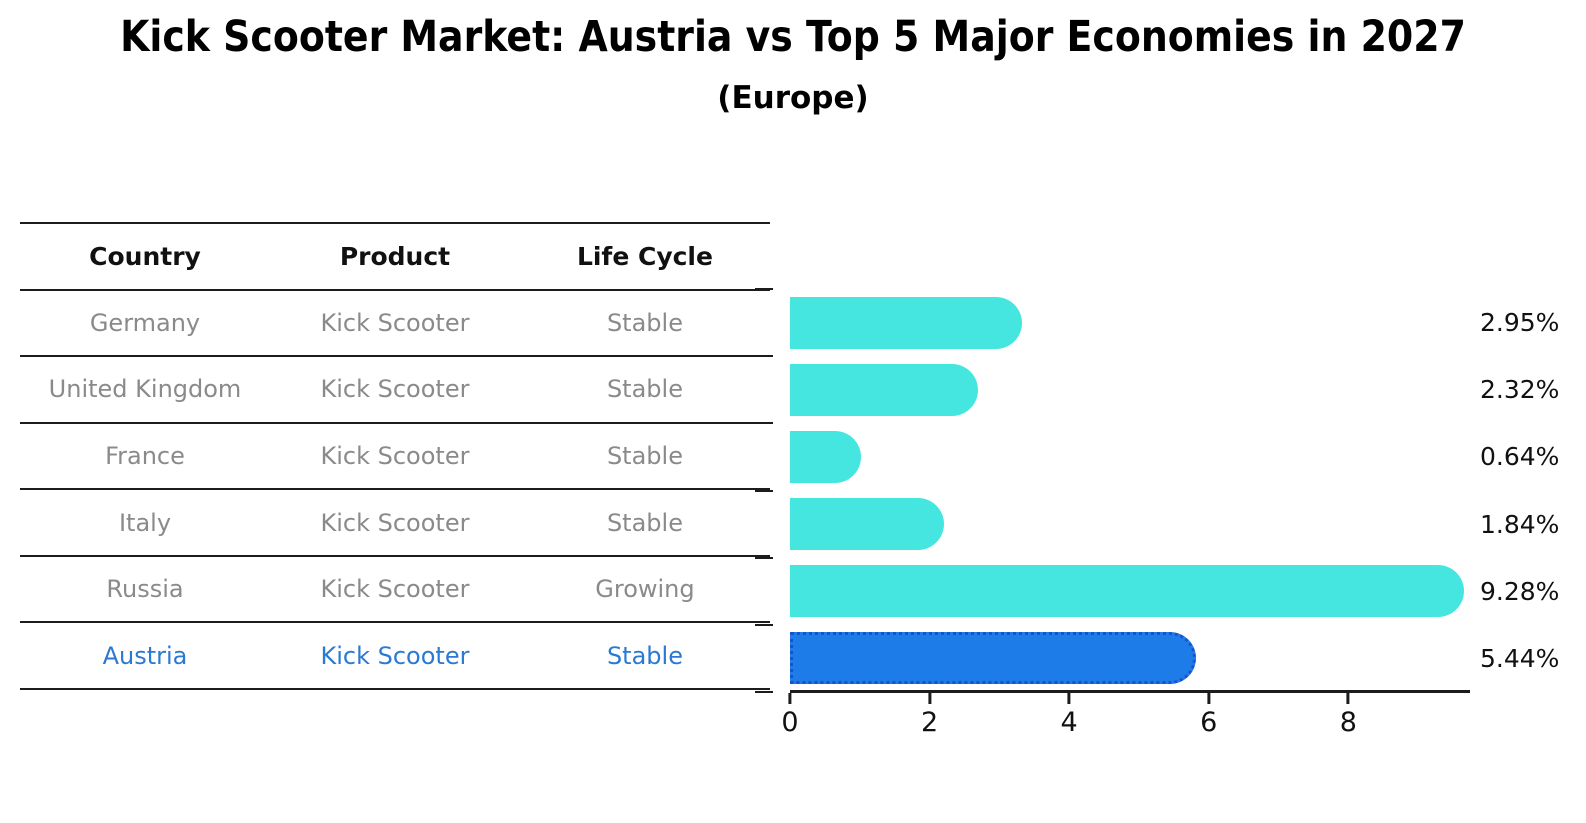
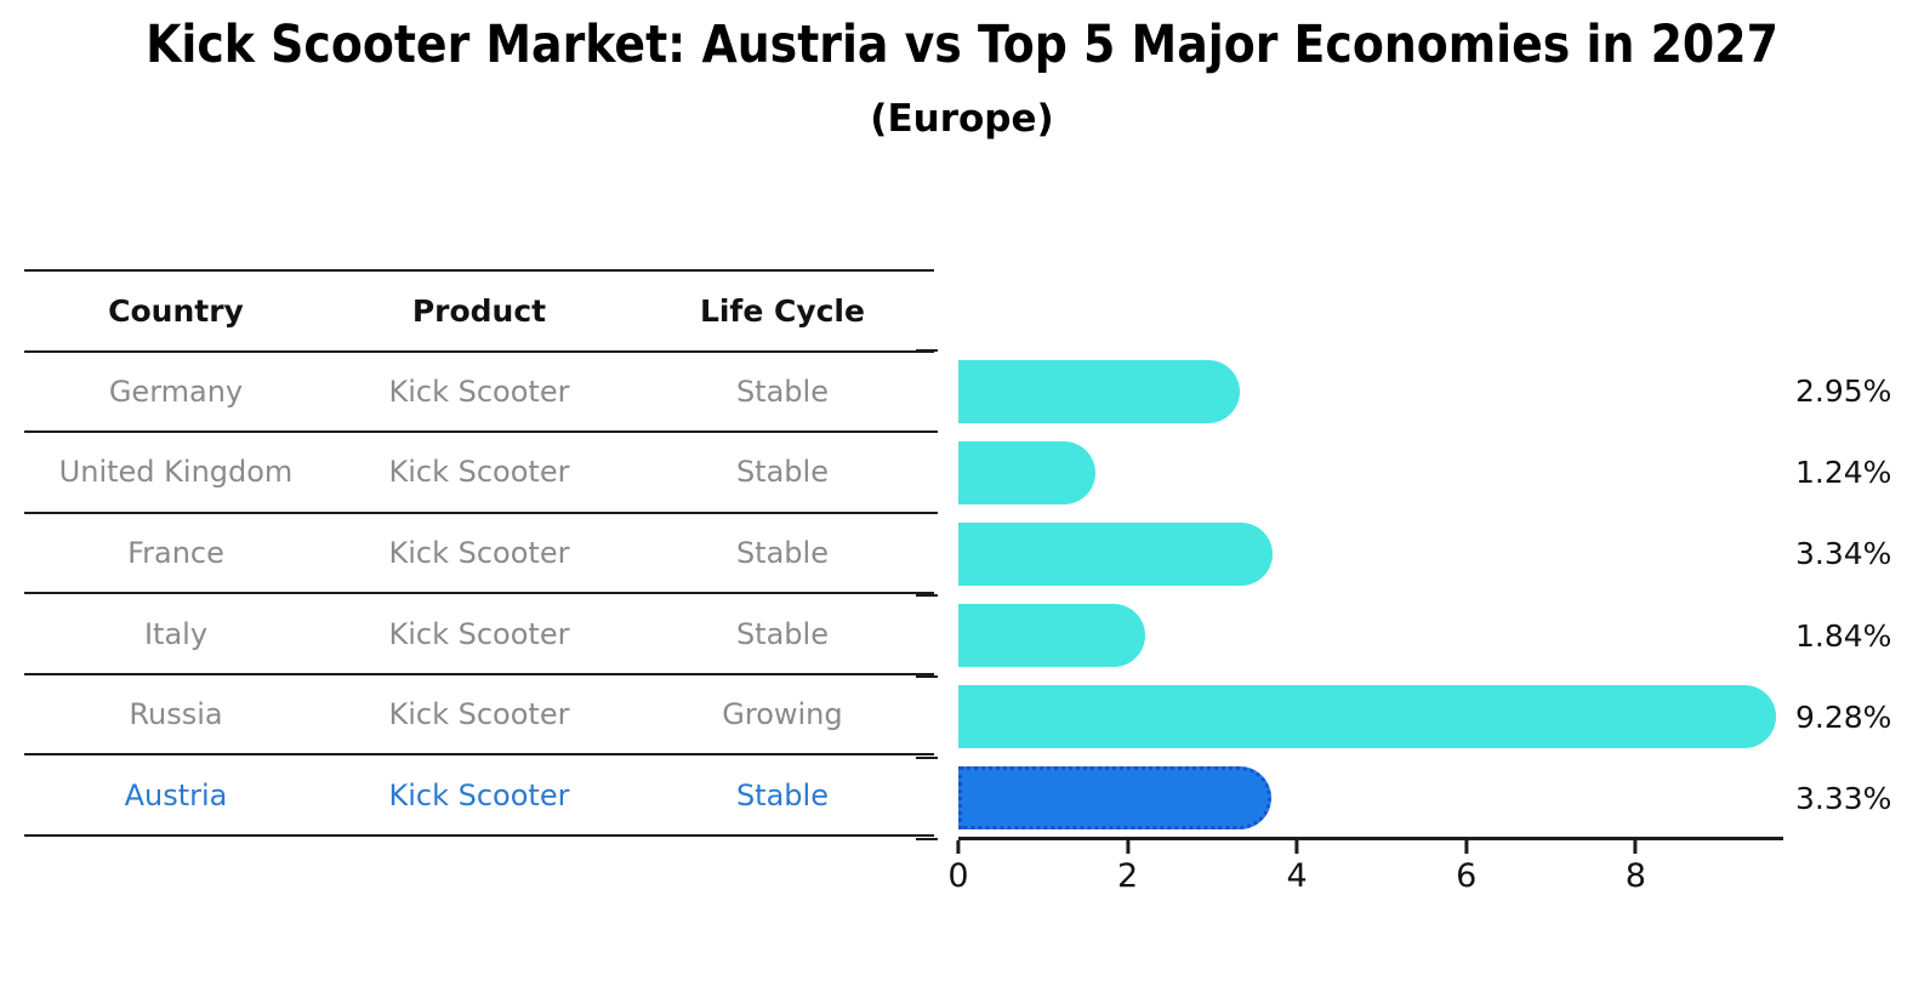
United Kingdom: 2.32% -> 1.24%
France: 0.64% -> 3.34%
Austria: 5.44% -> 3.33%
